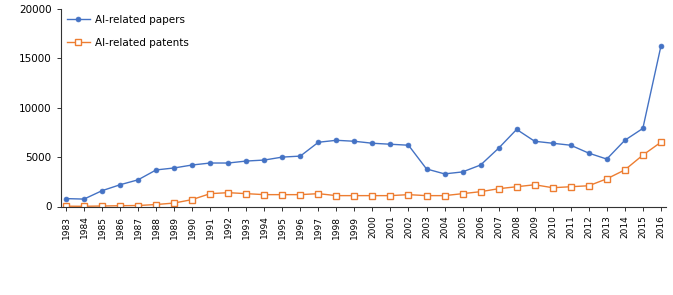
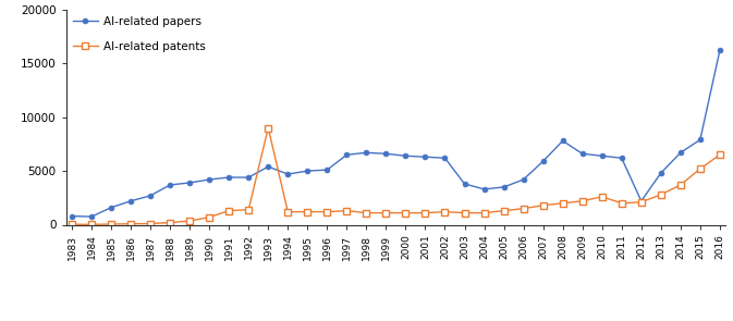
AI-related papers/1993: 4600 -> 5400
AI-related patents/1993: 1300 -> 9000
AI-related patents/2010: 1900 -> 2600
AI-related papers/2012: 5400 -> 2200
